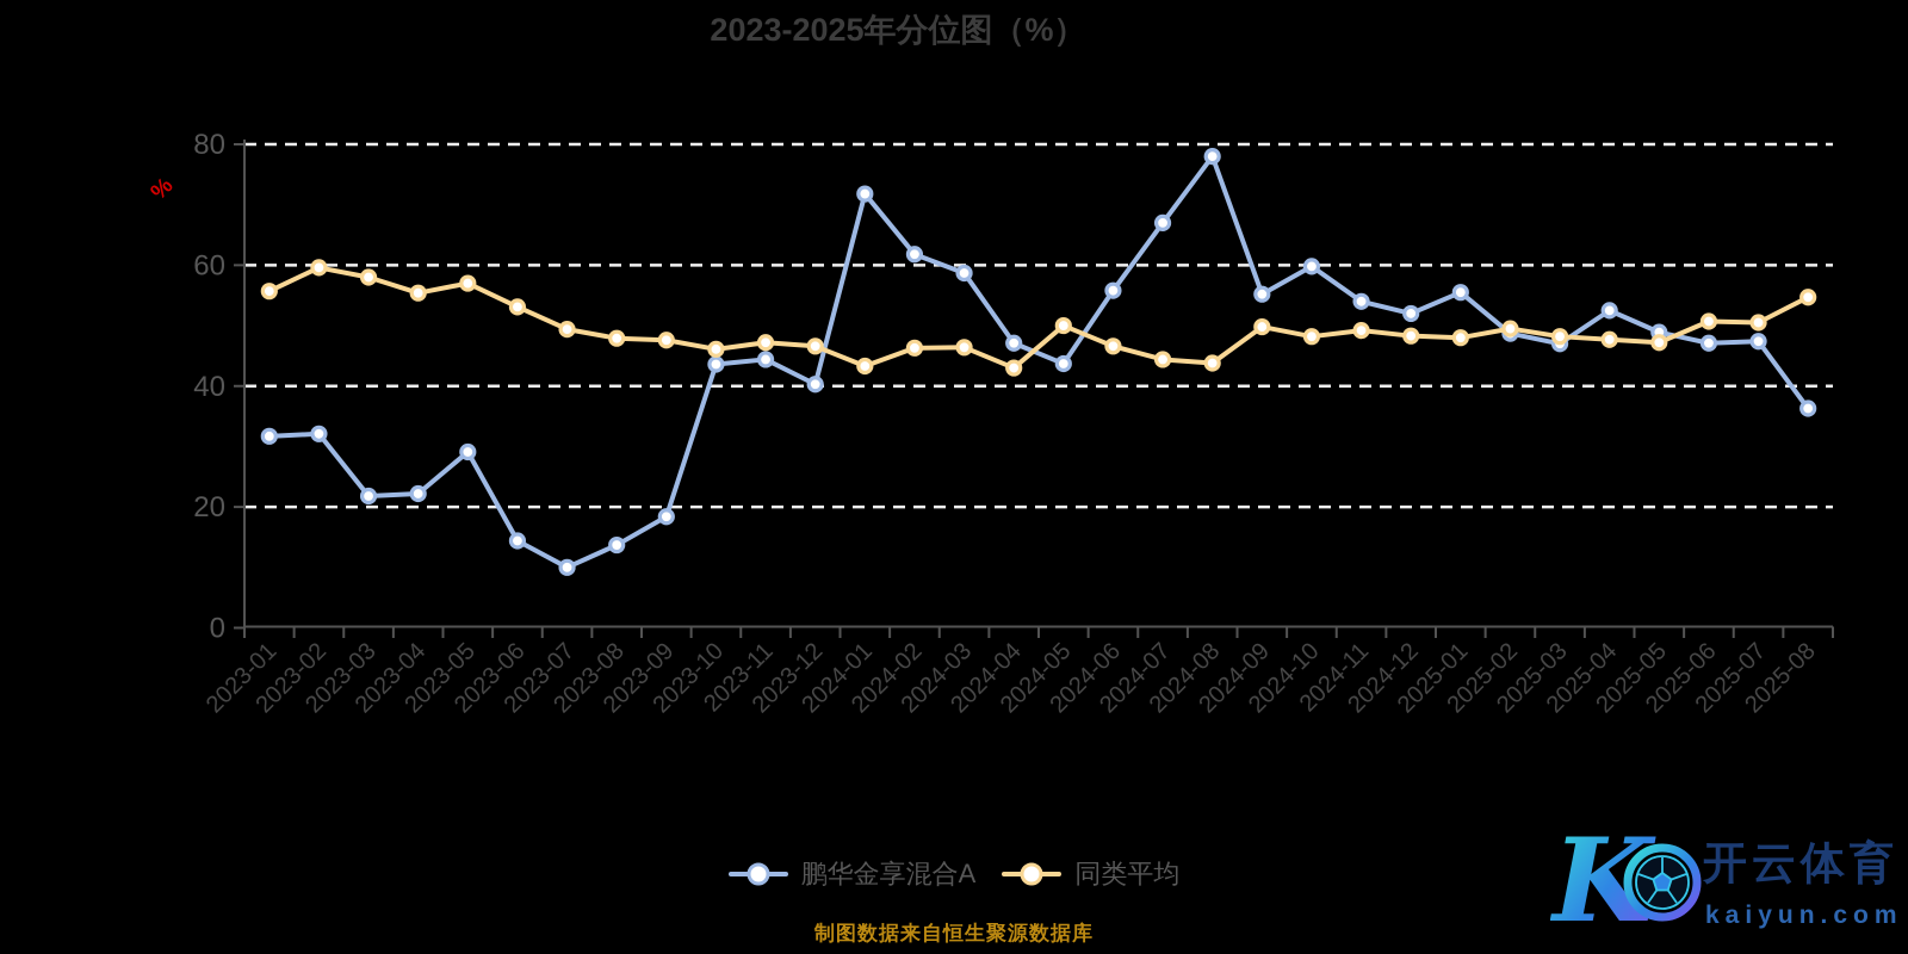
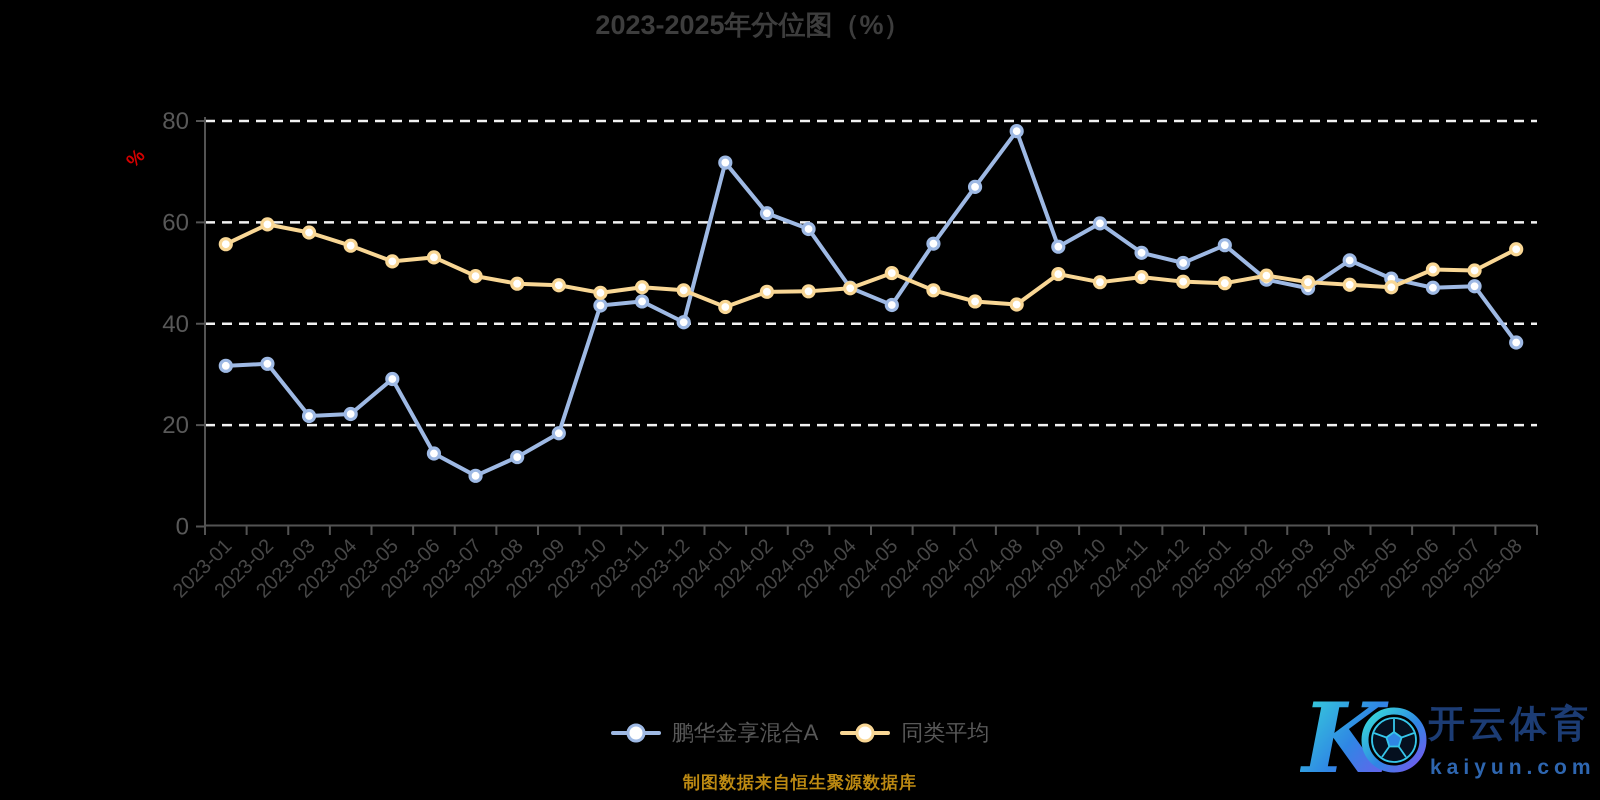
同类平均/2023-05: 57 -> 52
同类平均/2024-04: 43 -> 47
